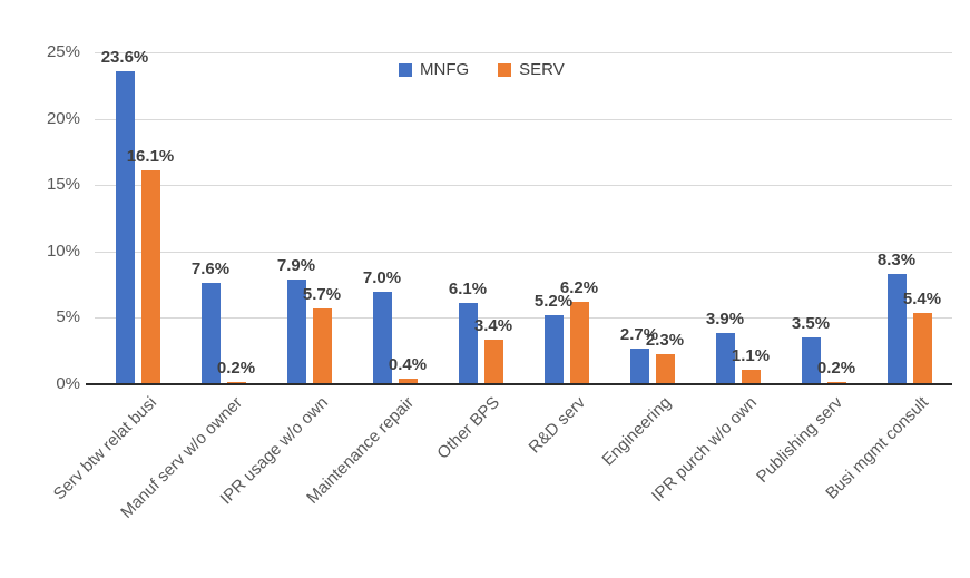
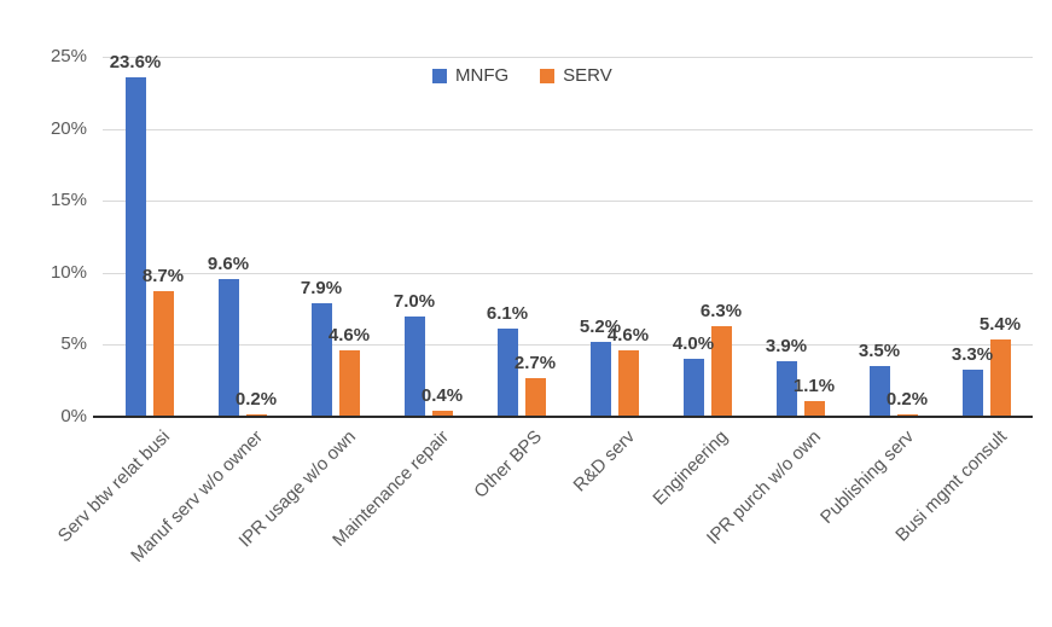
SERV/Serv btw relat busi: 16.1% -> 8.7%
MNFG/Manuf serv w/o owner: 7.6% -> 9.6%
SERV/IPR usage w/o own: 5.7% -> 4.6%
SERV/Other BPS: 3.4% -> 2.7%
SERV/R&D serv: 6.2% -> 4.6%
MNFG/Engineering: 2.7% -> 4.0%
SERV/Engineering: 2.3% -> 6.3%
MNFG/Busi mgmt consult: 8.3% -> 3.3%
